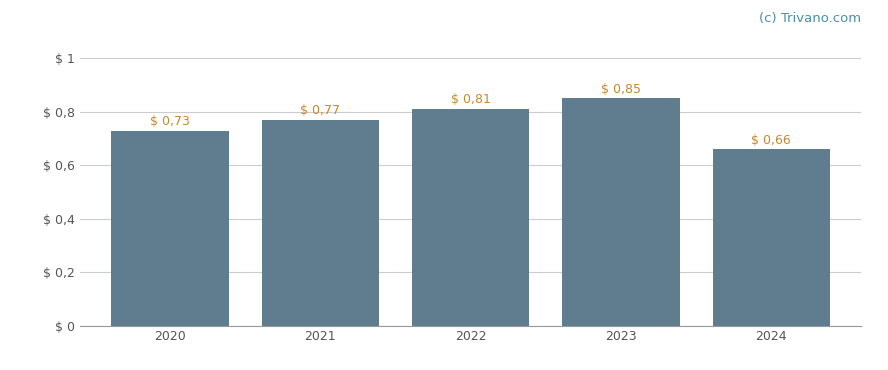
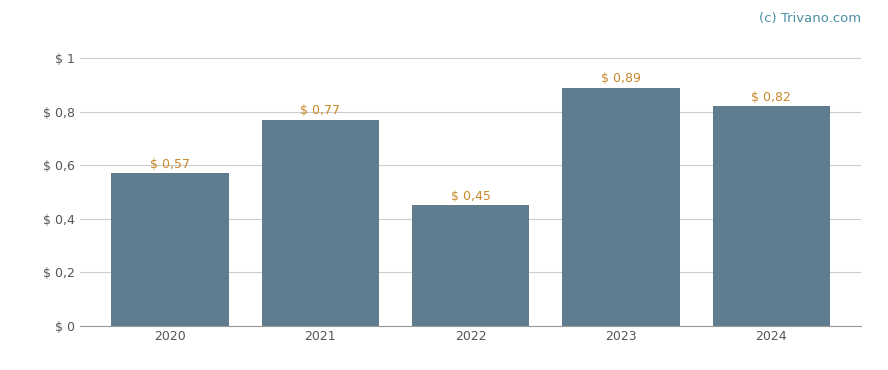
2020: 0,73 -> 0,57
2022: 0,81 -> 0,45
2023: 0,85 -> 0,89
2024: 0,66 -> 0,82
